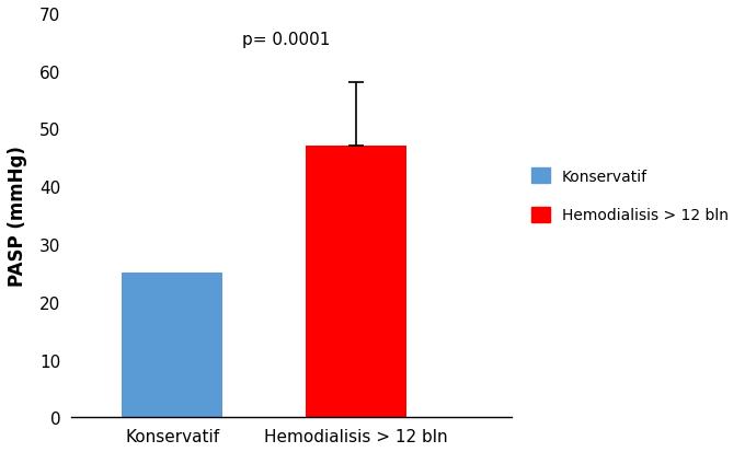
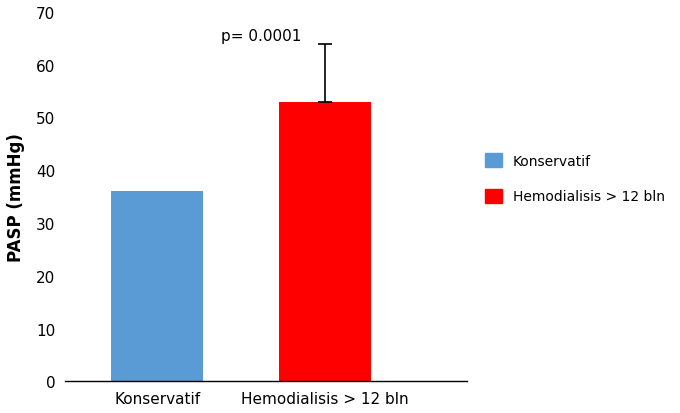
Konservatif: 25 -> 36
Hemodialisis > 12 bln: 47 -> 53
